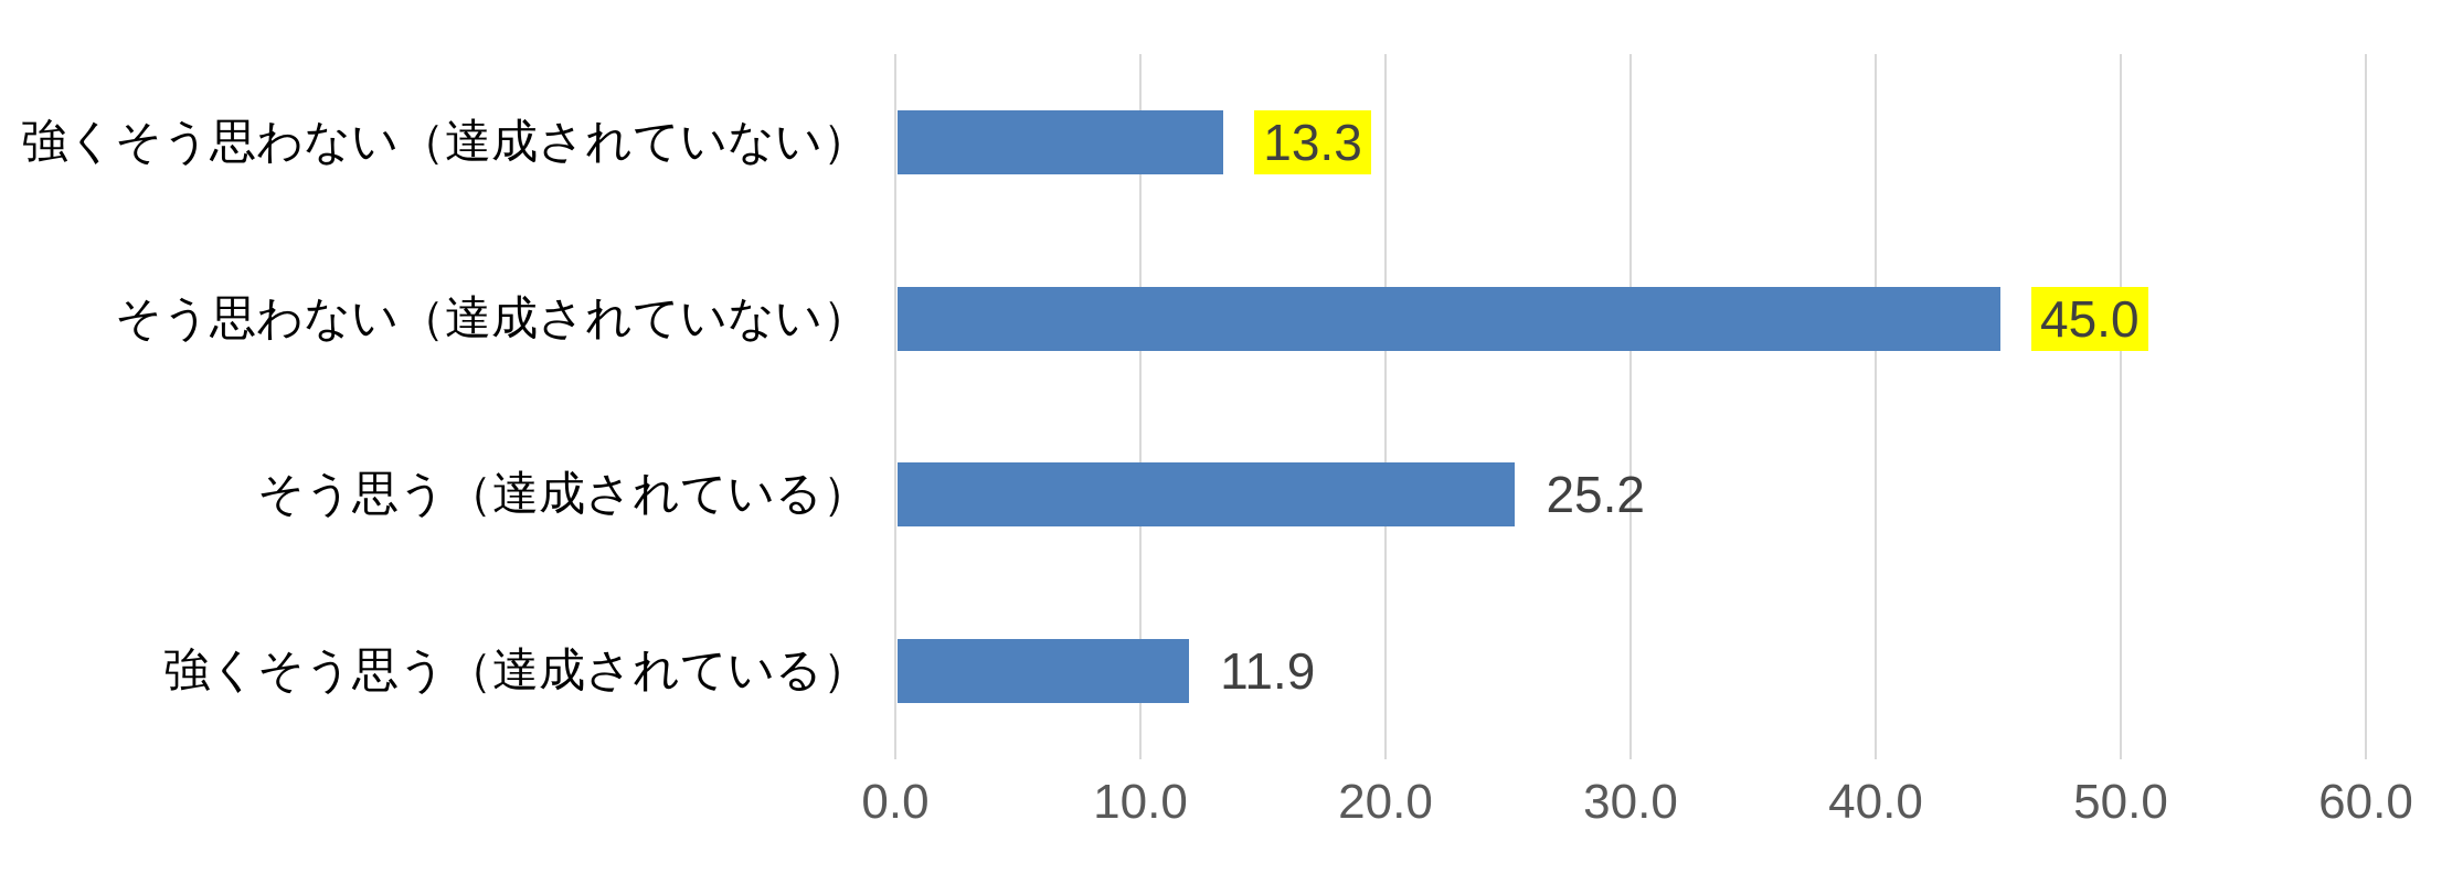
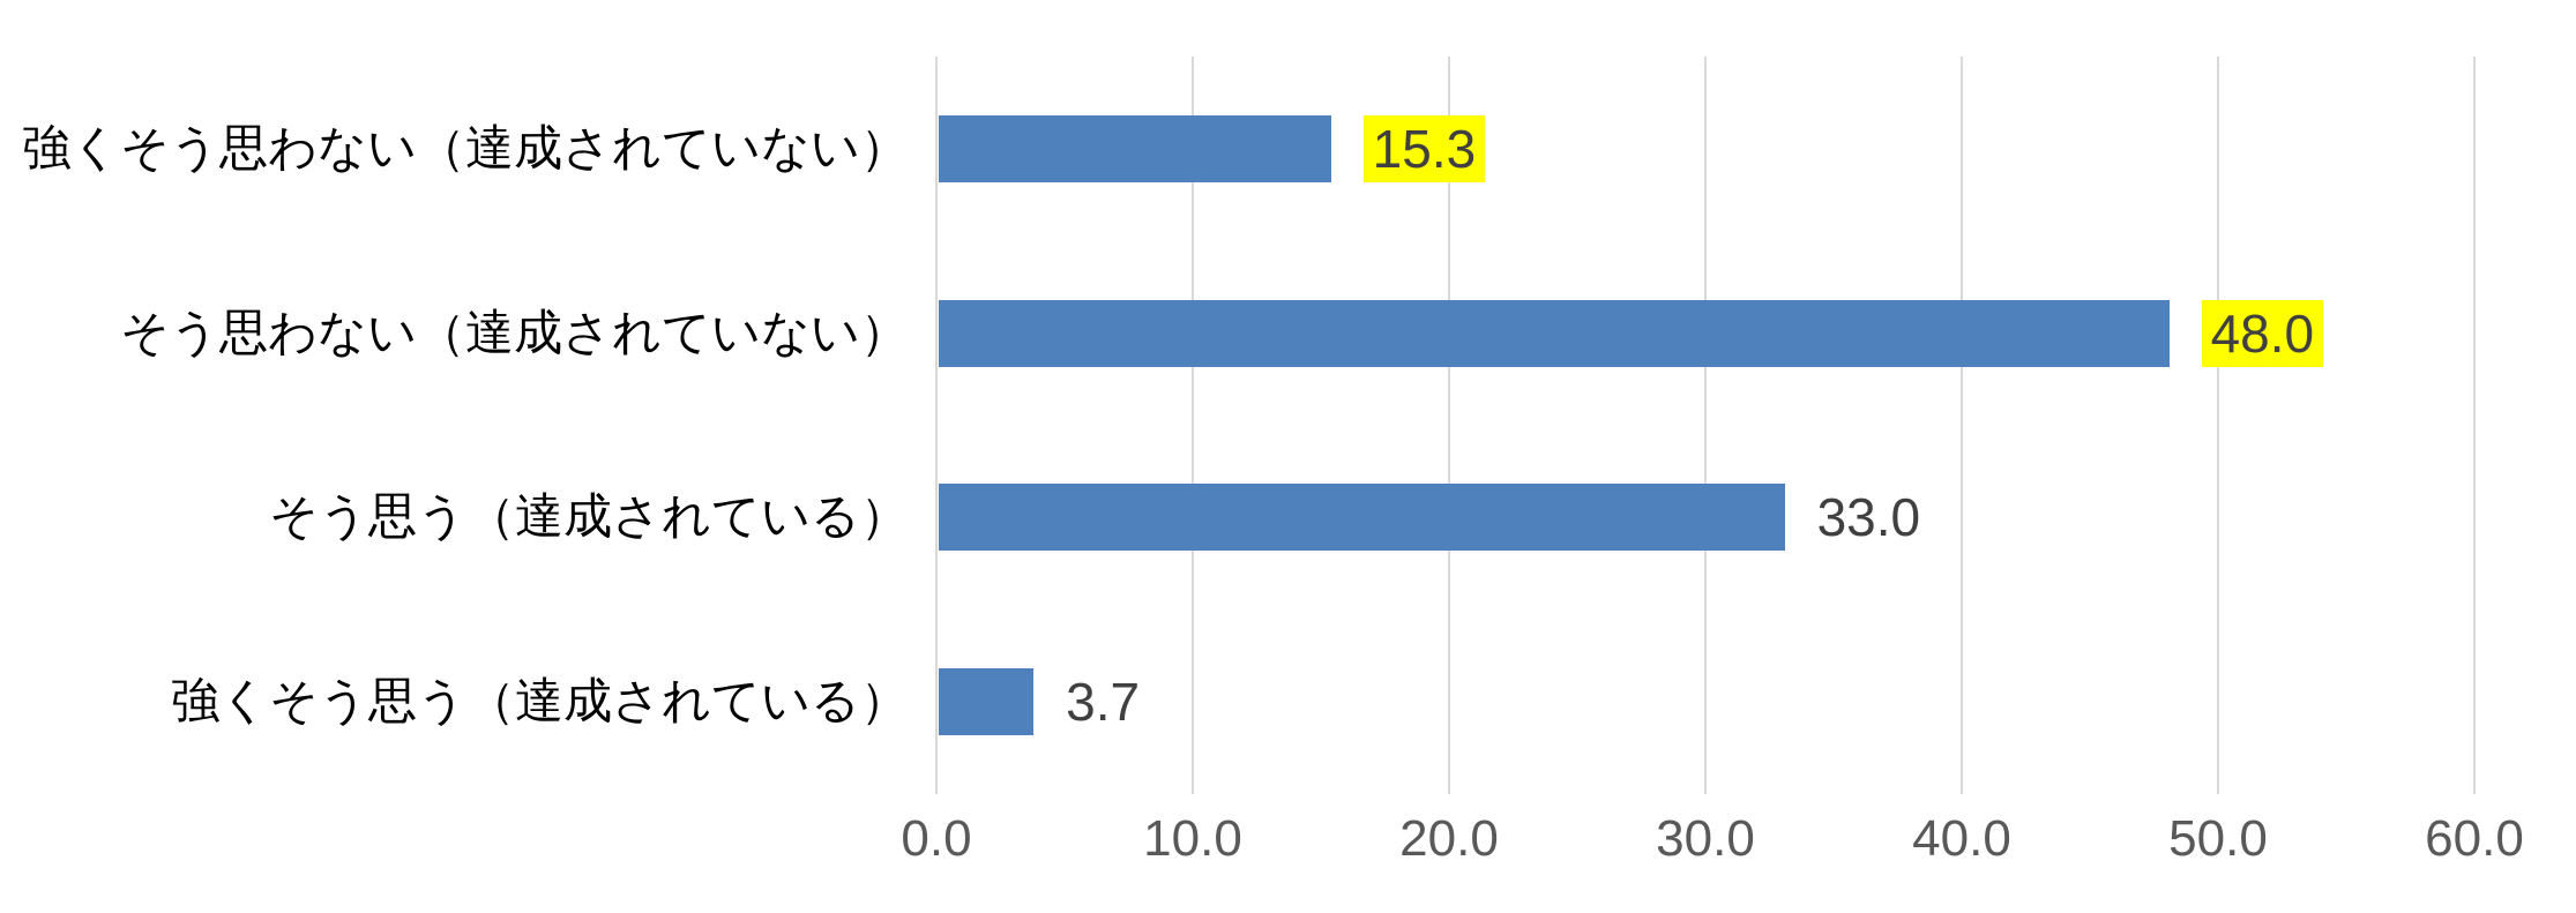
強くそう思わない（達成されていない）: 13.3 -> 15.3
そう思わない（達成されていない）: 45.0 -> 48.0
そう思う（達成されている）: 25.2 -> 33.0
強くそう思う（達成されている）: 11.9 -> 3.7
